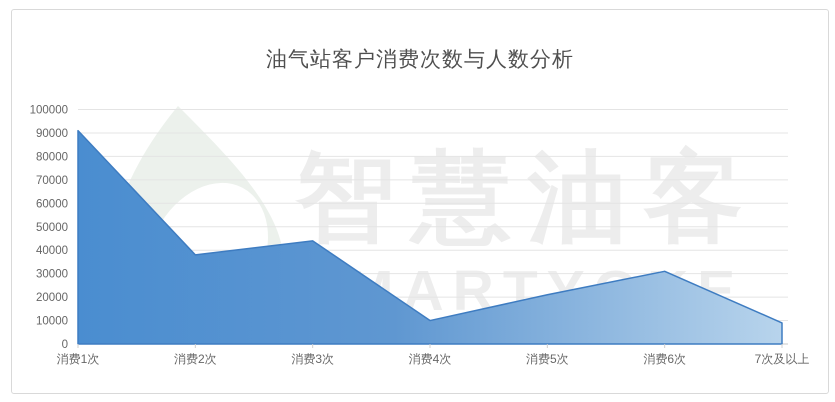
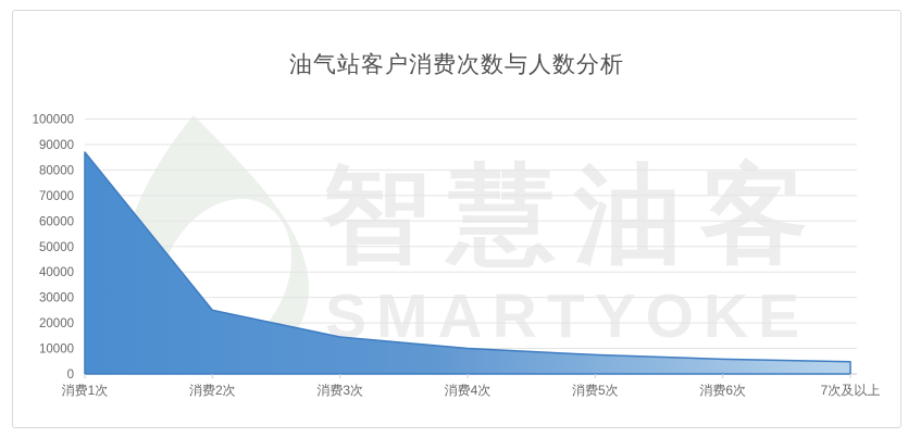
消费1次: 91000 -> 87000
消费2次: 38000 -> 25000
消费3次: 44000 -> 14000
消费5次: 21000 -> 8000
消费6次: 31000 -> 6000
7次及以上: 9000 -> 5000
